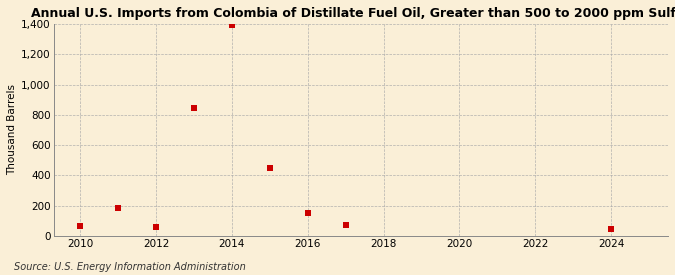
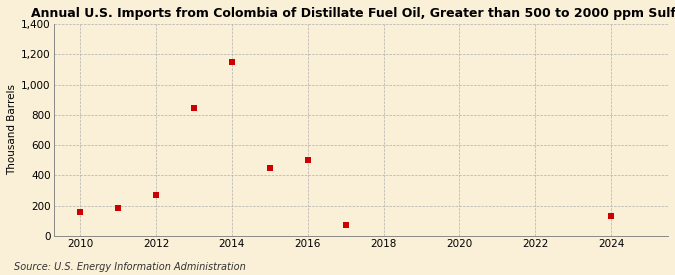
2010: 60 -> 160
2012: 60 -> 270
2014: 1,390 -> 1,150
2016: 160 -> 500
2024: 40 -> 130
